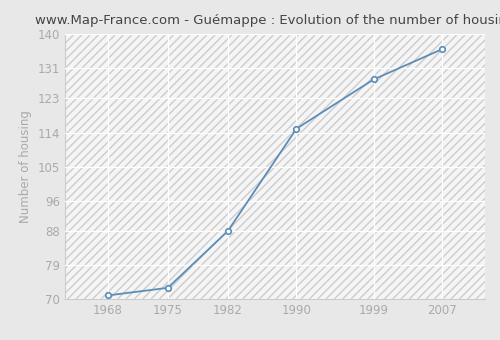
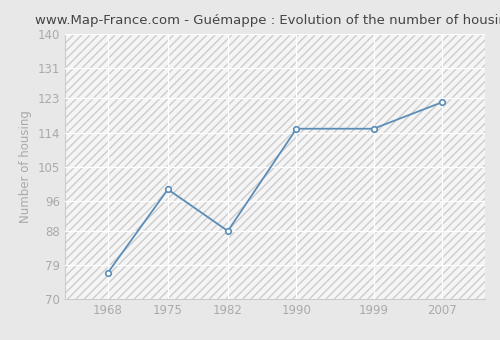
1968: 71 -> 77
1975: 73 -> 99
1999: 128 -> 115
2007: 136 -> 122
